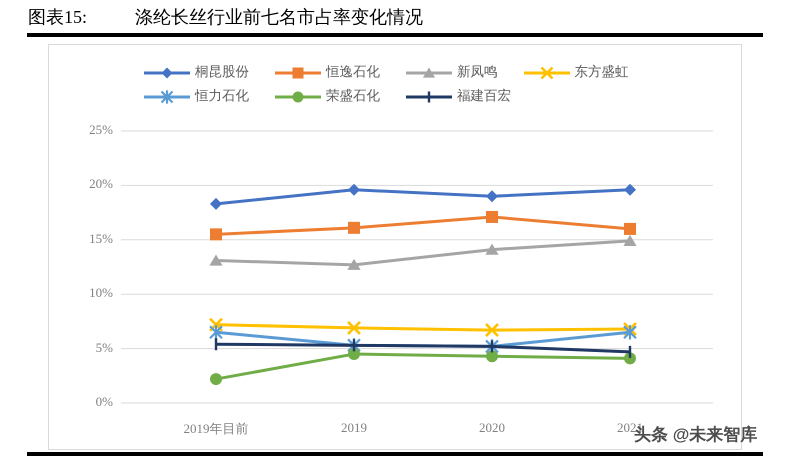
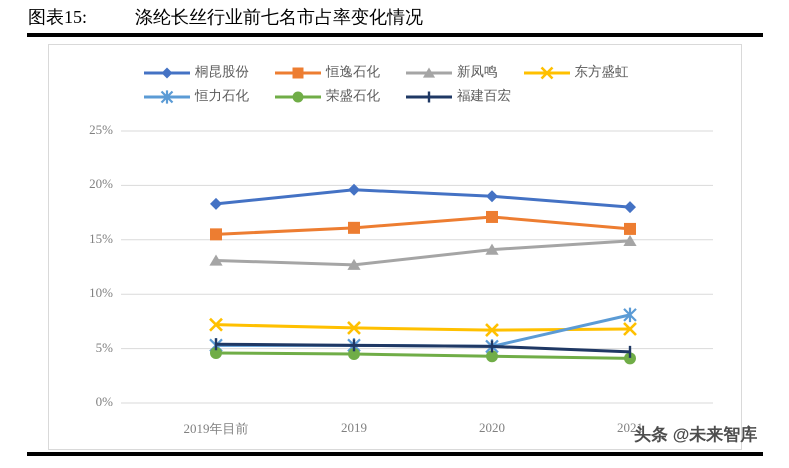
恒力石化/2019年目前: 6.5% -> 5.3%
荣盛石化/2019年目前: 2.2% -> 4.6%
桐昆股份/2021: 19.6% -> 18.0%
恒力石化/2021: 6.5% -> 8.1%
